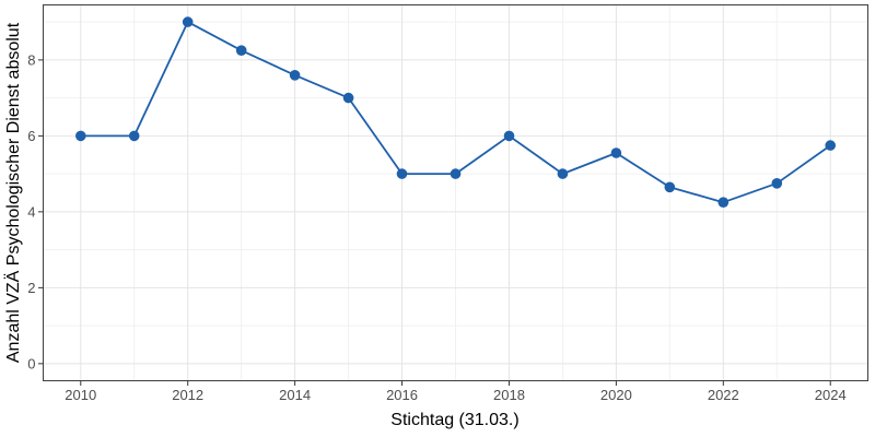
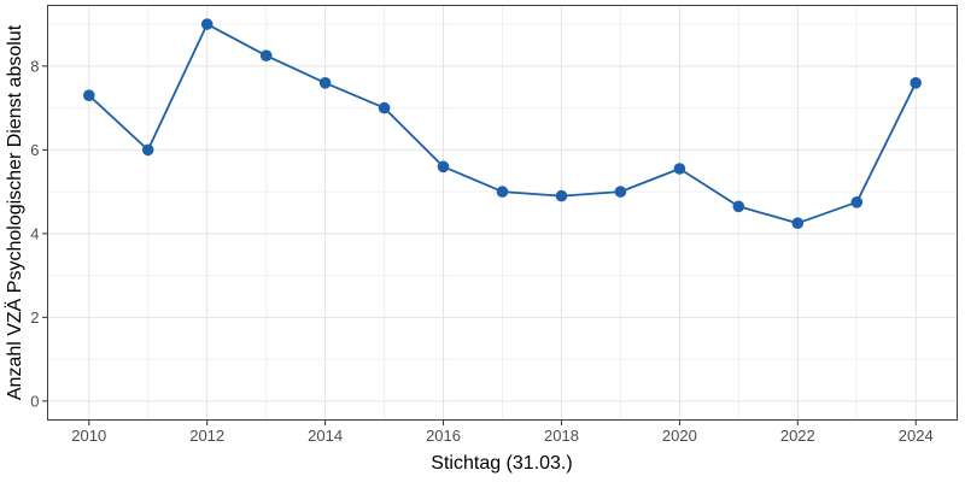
2010: 6.0 -> 7.3
2016: 5.0 -> 5.6
2018: 6.0 -> 4.9
2024: 5.8 -> 7.6
